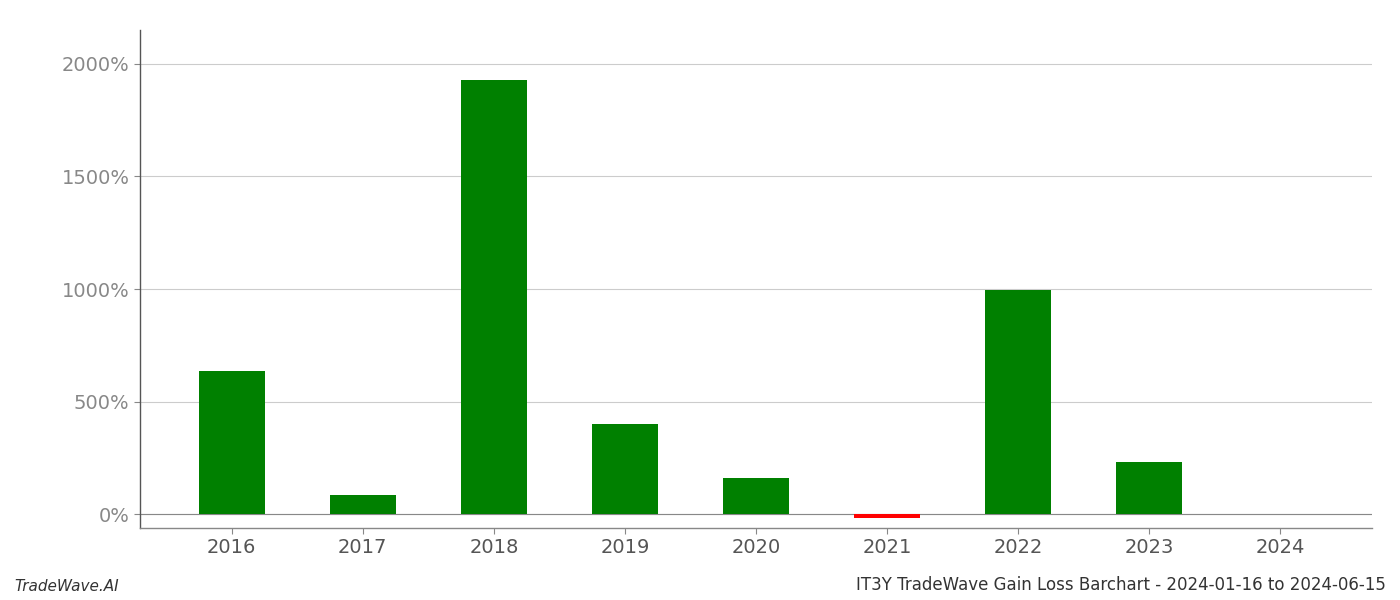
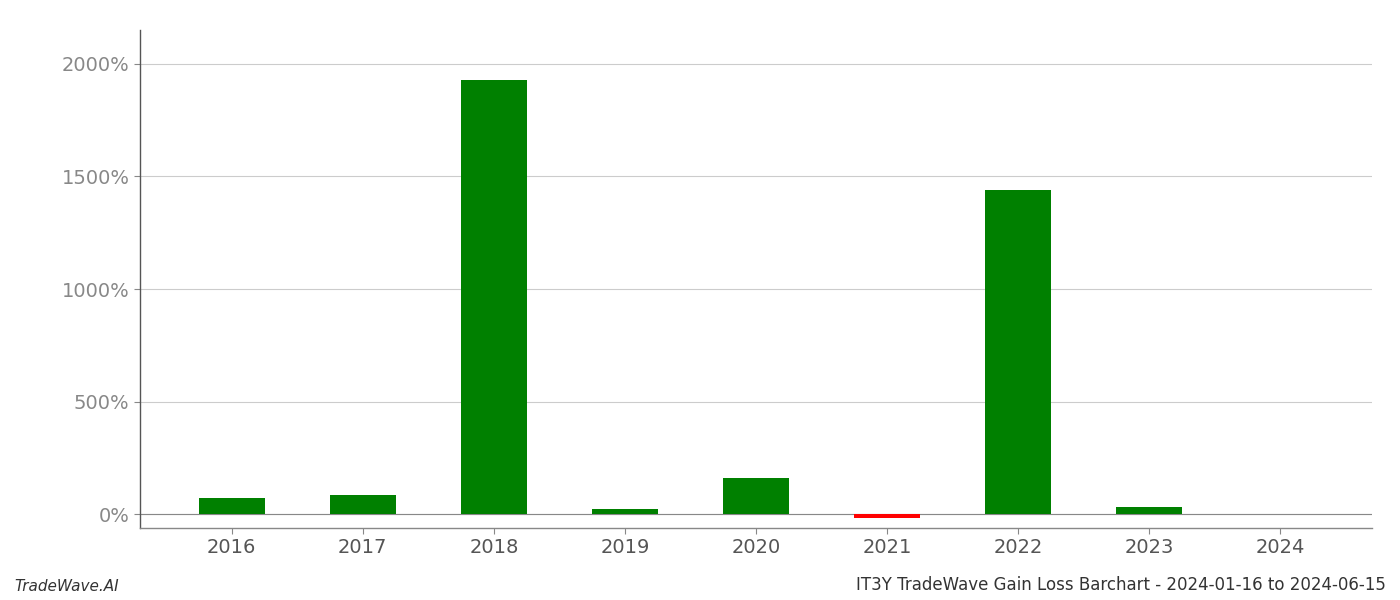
2016: 635% -> 75%
2019: 400% -> 25%
2022: 995% -> 1440%
2023: 235% -> 35%
